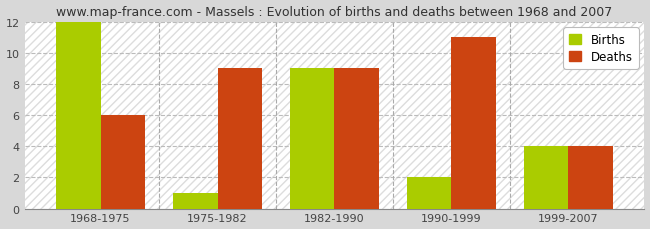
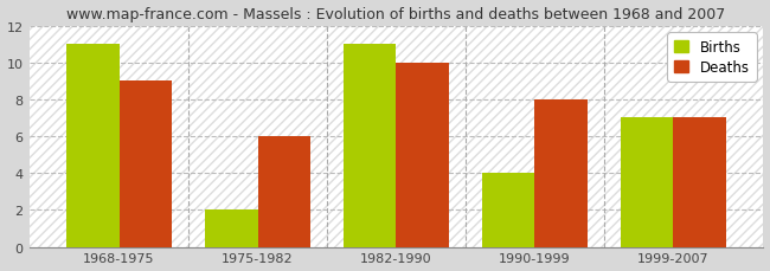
Births/1968-1975: 12 -> 11
Deaths/1968-1975: 6 -> 9
Births/1975-1982: 1 -> 2
Deaths/1975-1982: 9 -> 6
Births/1982-1990: 9 -> 11
Deaths/1982-1990: 9 -> 10
Births/1990-1999: 2 -> 4
Deaths/1990-1999: 11 -> 8
Births/1999-2007: 4 -> 7
Deaths/1999-2007: 4 -> 7
